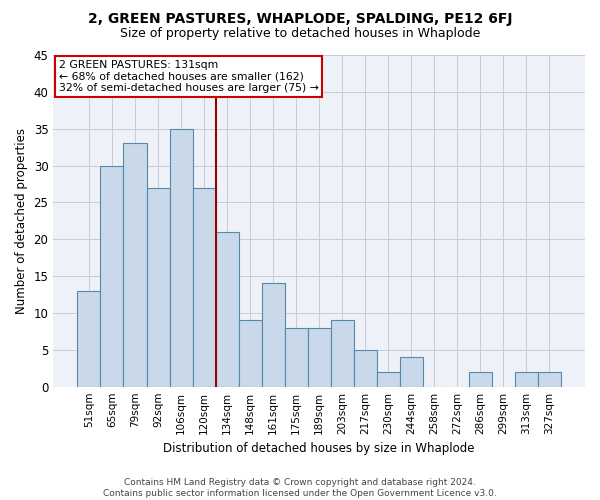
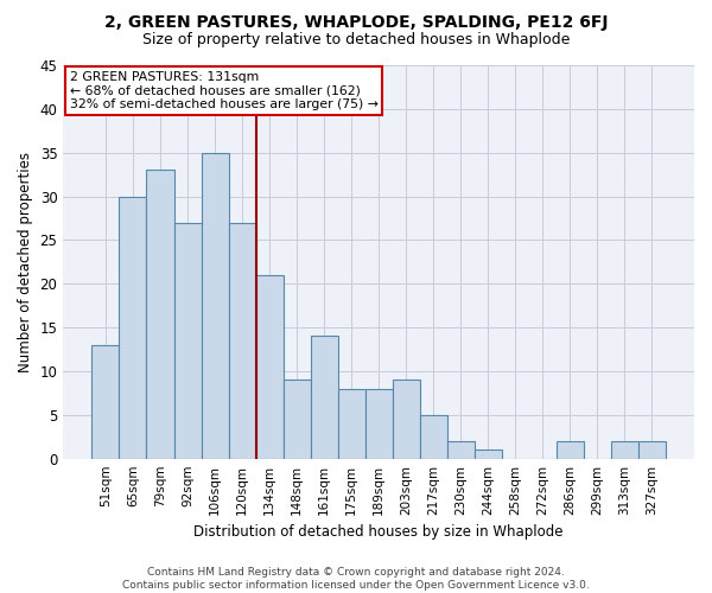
244sqm: 4 -> 1
